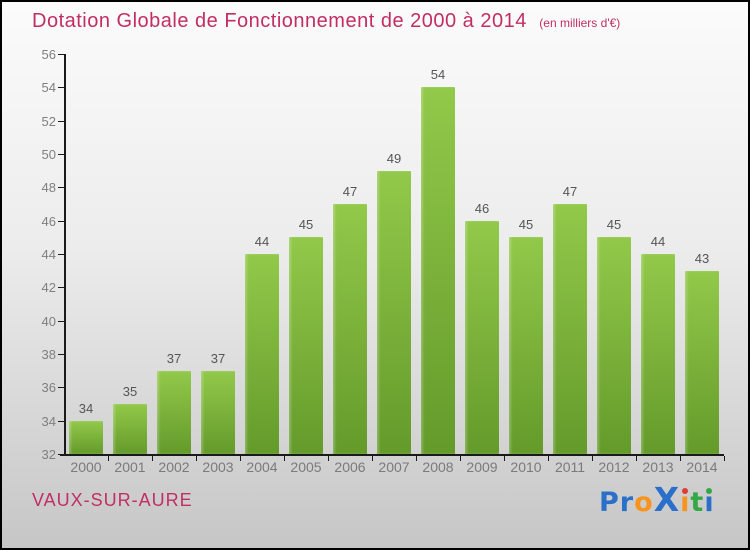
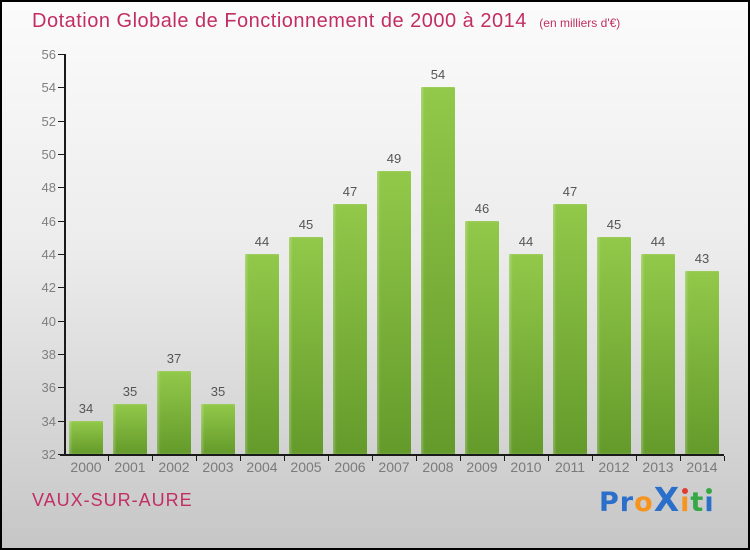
2003: 37 -> 35
2010: 45 -> 44
